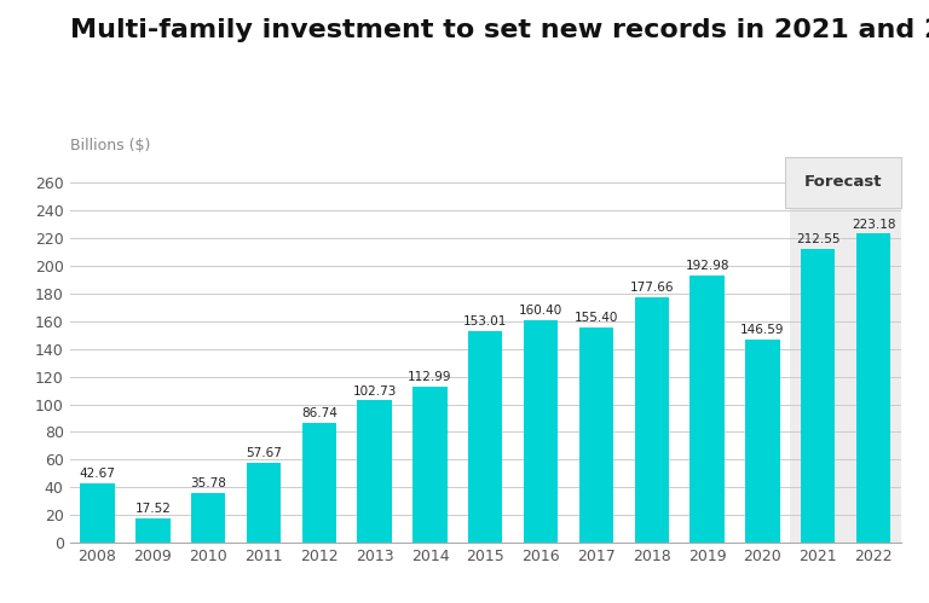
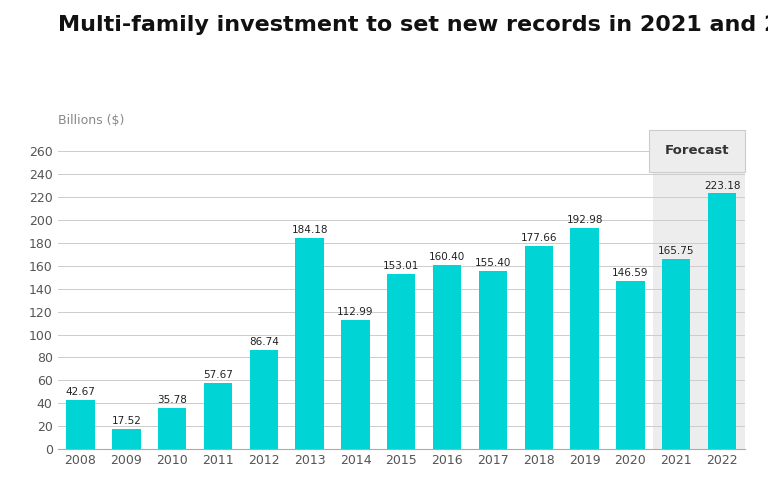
2013: 102.73 -> 184.18
2021: 212.55 -> 165.75
